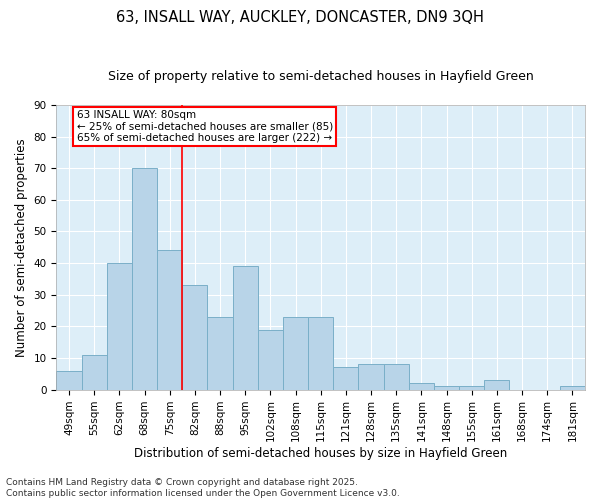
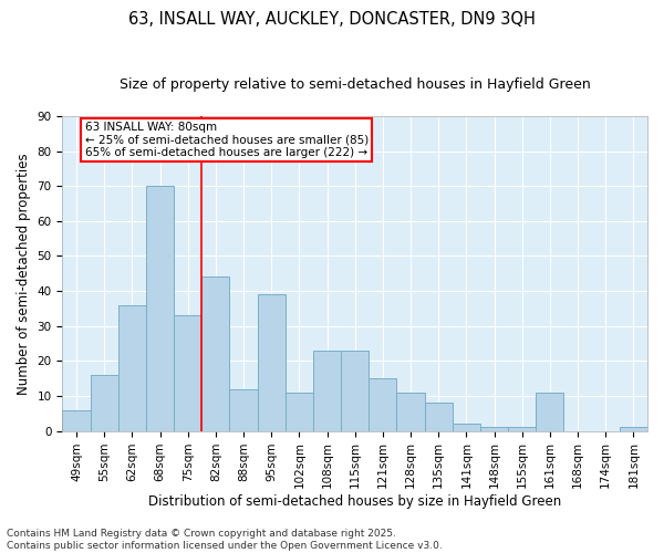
55sqm: 11 -> 16
62sqm: 40 -> 36
75sqm: 44 -> 33
82sqm: 33 -> 44
88sqm: 23 -> 12
102sqm: 19 -> 11
121sqm: 7 -> 15
128sqm: 8 -> 11
161sqm: 3 -> 11
